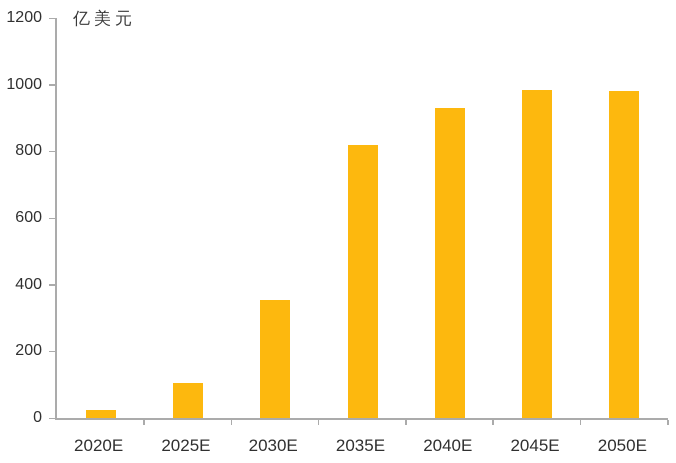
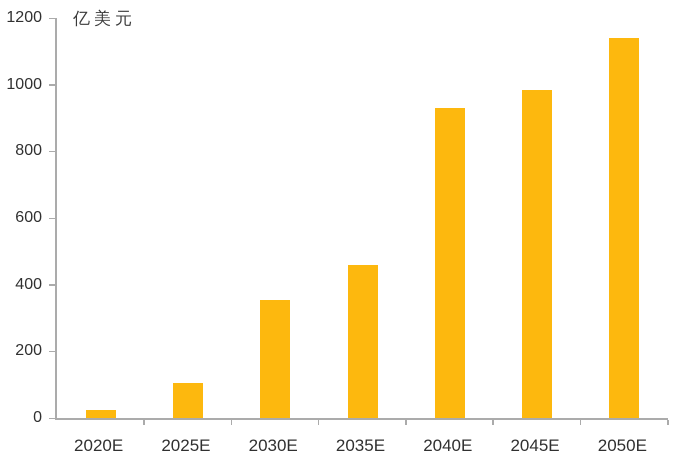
2035E: 820 -> 460
2050E: 980 -> 1140
